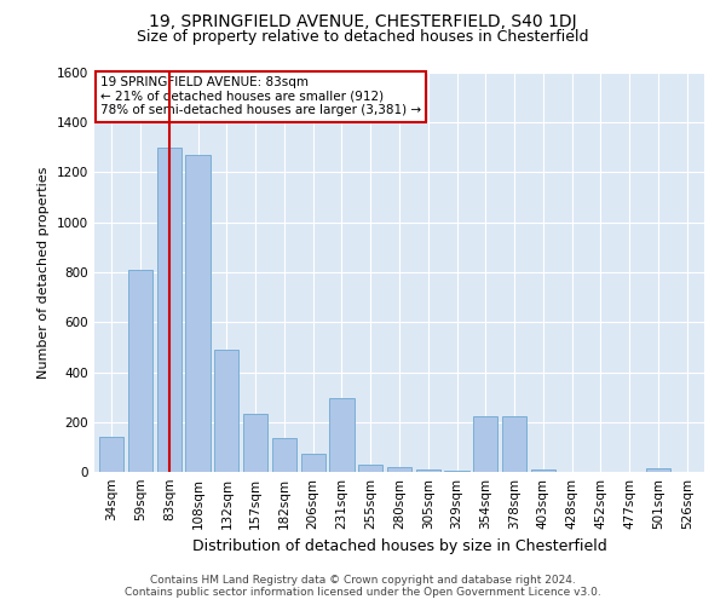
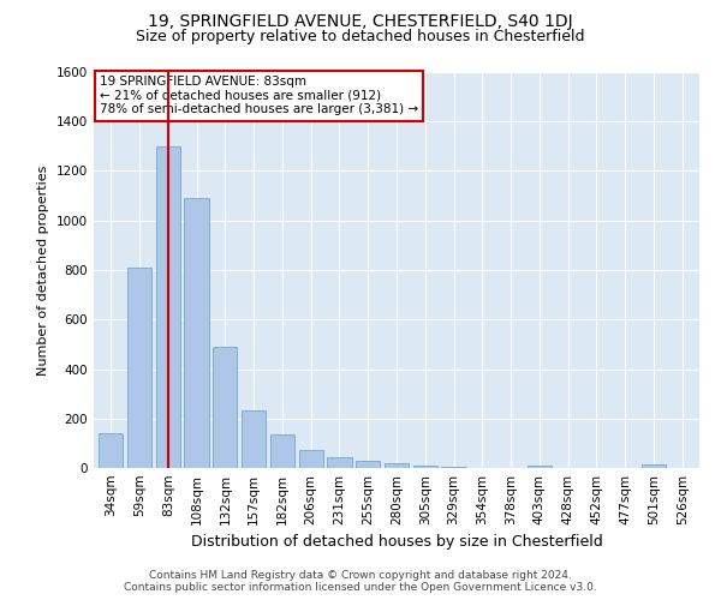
108sqm: 1270 -> 1090
231sqm: 295 -> 43
354sqm: 225 -> 2
378sqm: 225 -> 1
